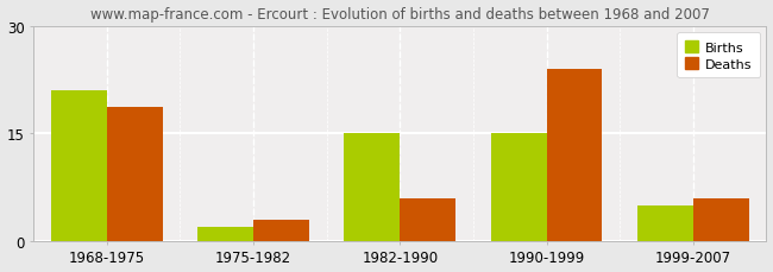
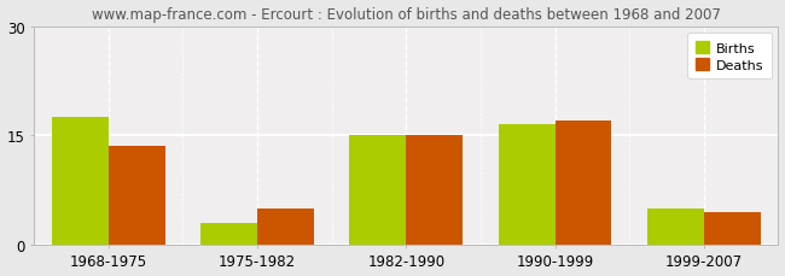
Births/1968-1975: 21.0 -> 17.5
Deaths/1968-1975: 18.6 -> 13.5
Births/1975-1982: 2.0 -> 3.0
Deaths/1975-1982: 3.0 -> 5.0
Deaths/1982-1990: 6.0 -> 15.0
Births/1990-1999: 15.0 -> 16.5
Deaths/1990-1999: 24.0 -> 17.0
Deaths/1999-2007: 6.0 -> 4.5
